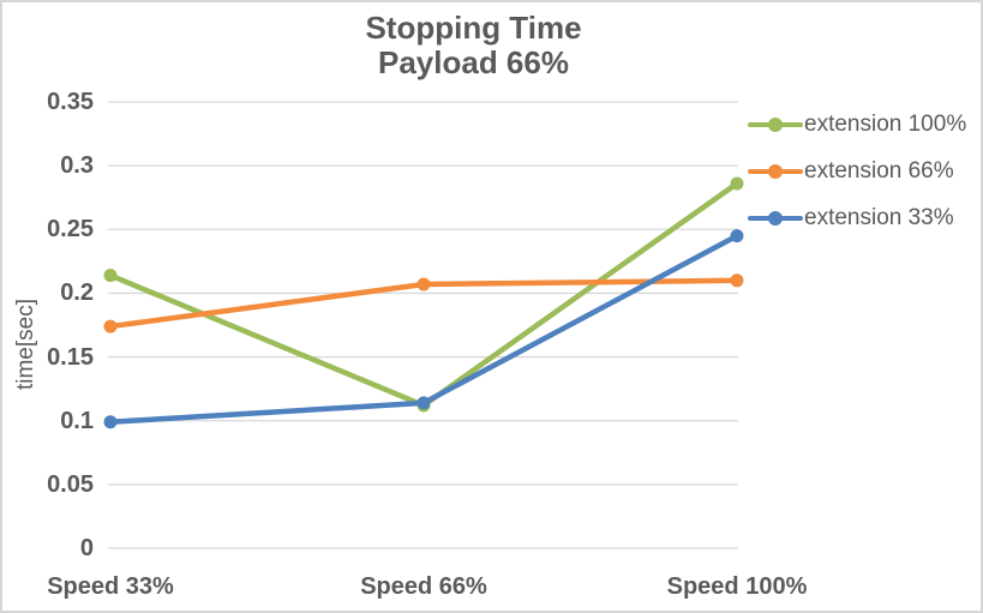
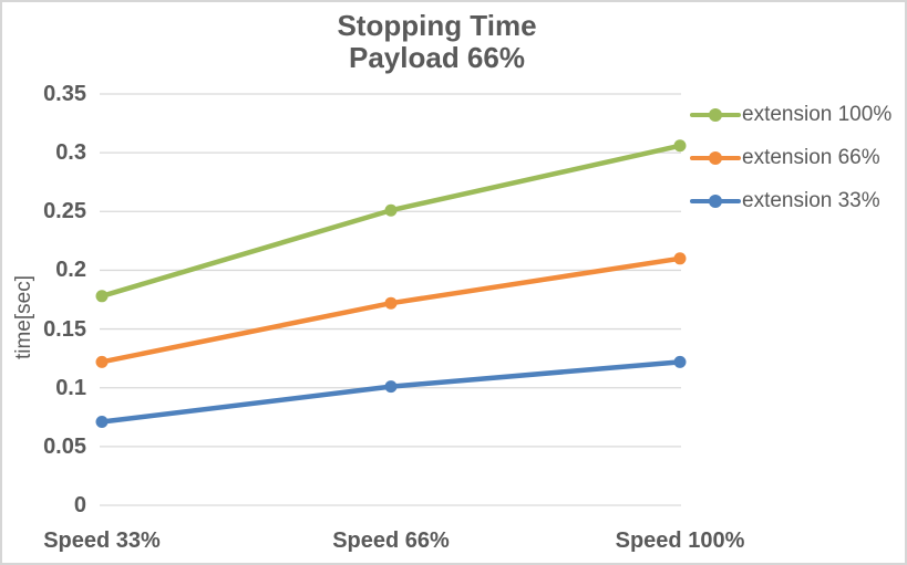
extension 100%/Speed 33%: 0.214 -> 0.178
extension 66%/Speed 33%: 0.174 -> 0.122
extension 33%/Speed 33%: 0.099 -> 0.071
extension 100%/Speed 66%: 0.112 -> 0.251
extension 66%/Speed 66%: 0.207 -> 0.172
extension 33%/Speed 66%: 0.114 -> 0.101
extension 100%/Speed 100%: 0.286 -> 0.306
extension 33%/Speed 100%: 0.245 -> 0.122
